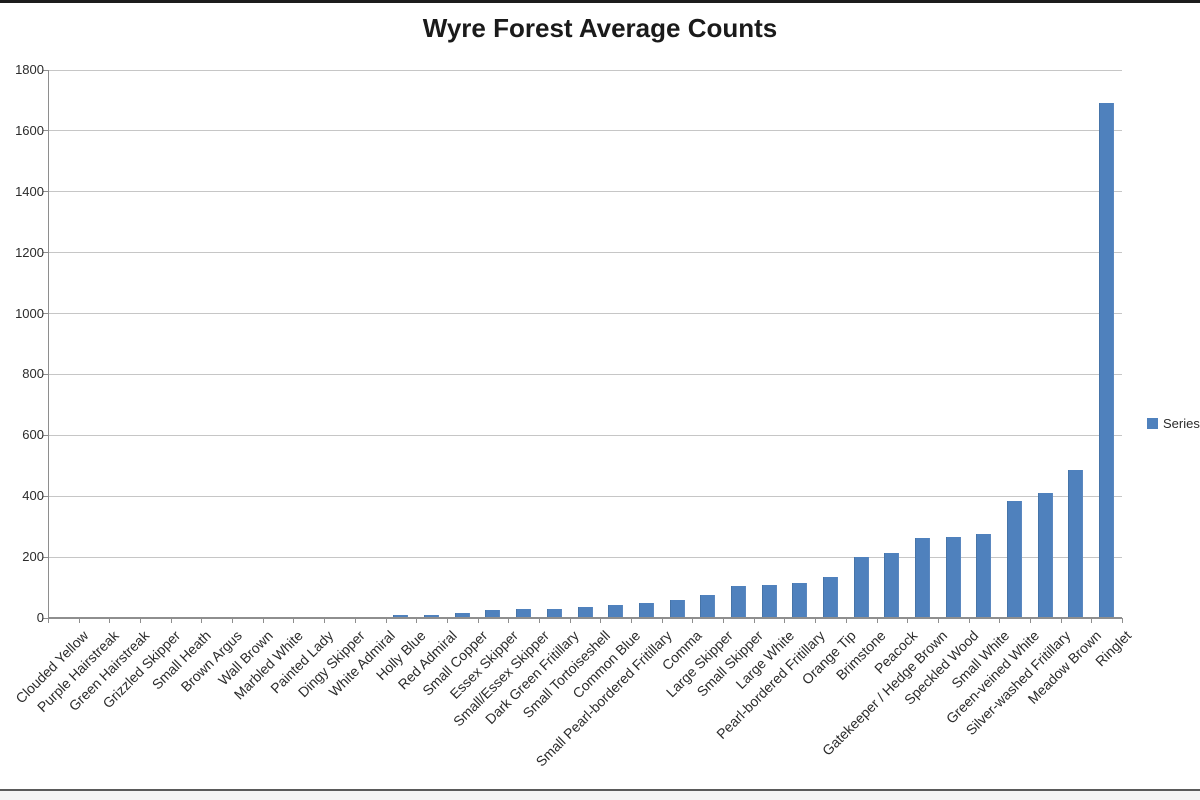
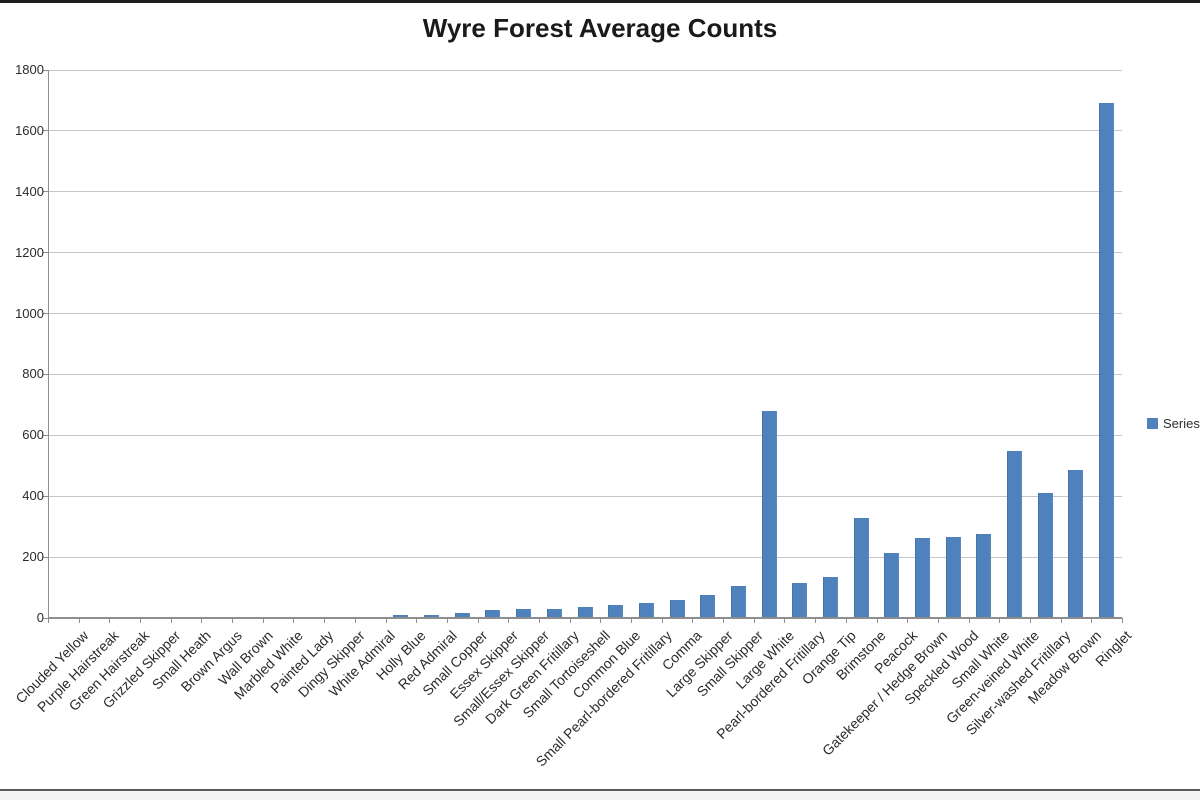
Large White: 110 -> 680
Brimstone: 200 -> 330
Green-veined White: 380 -> 550
